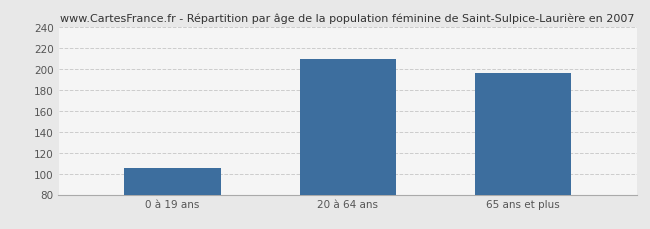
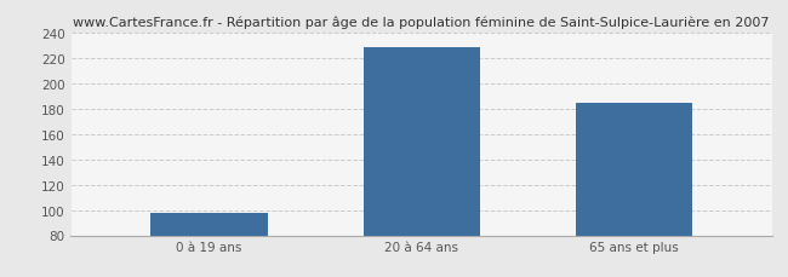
0 à 19 ans: 105 -> 98
20 à 64 ans: 209 -> 228
65 ans et plus: 196 -> 184
